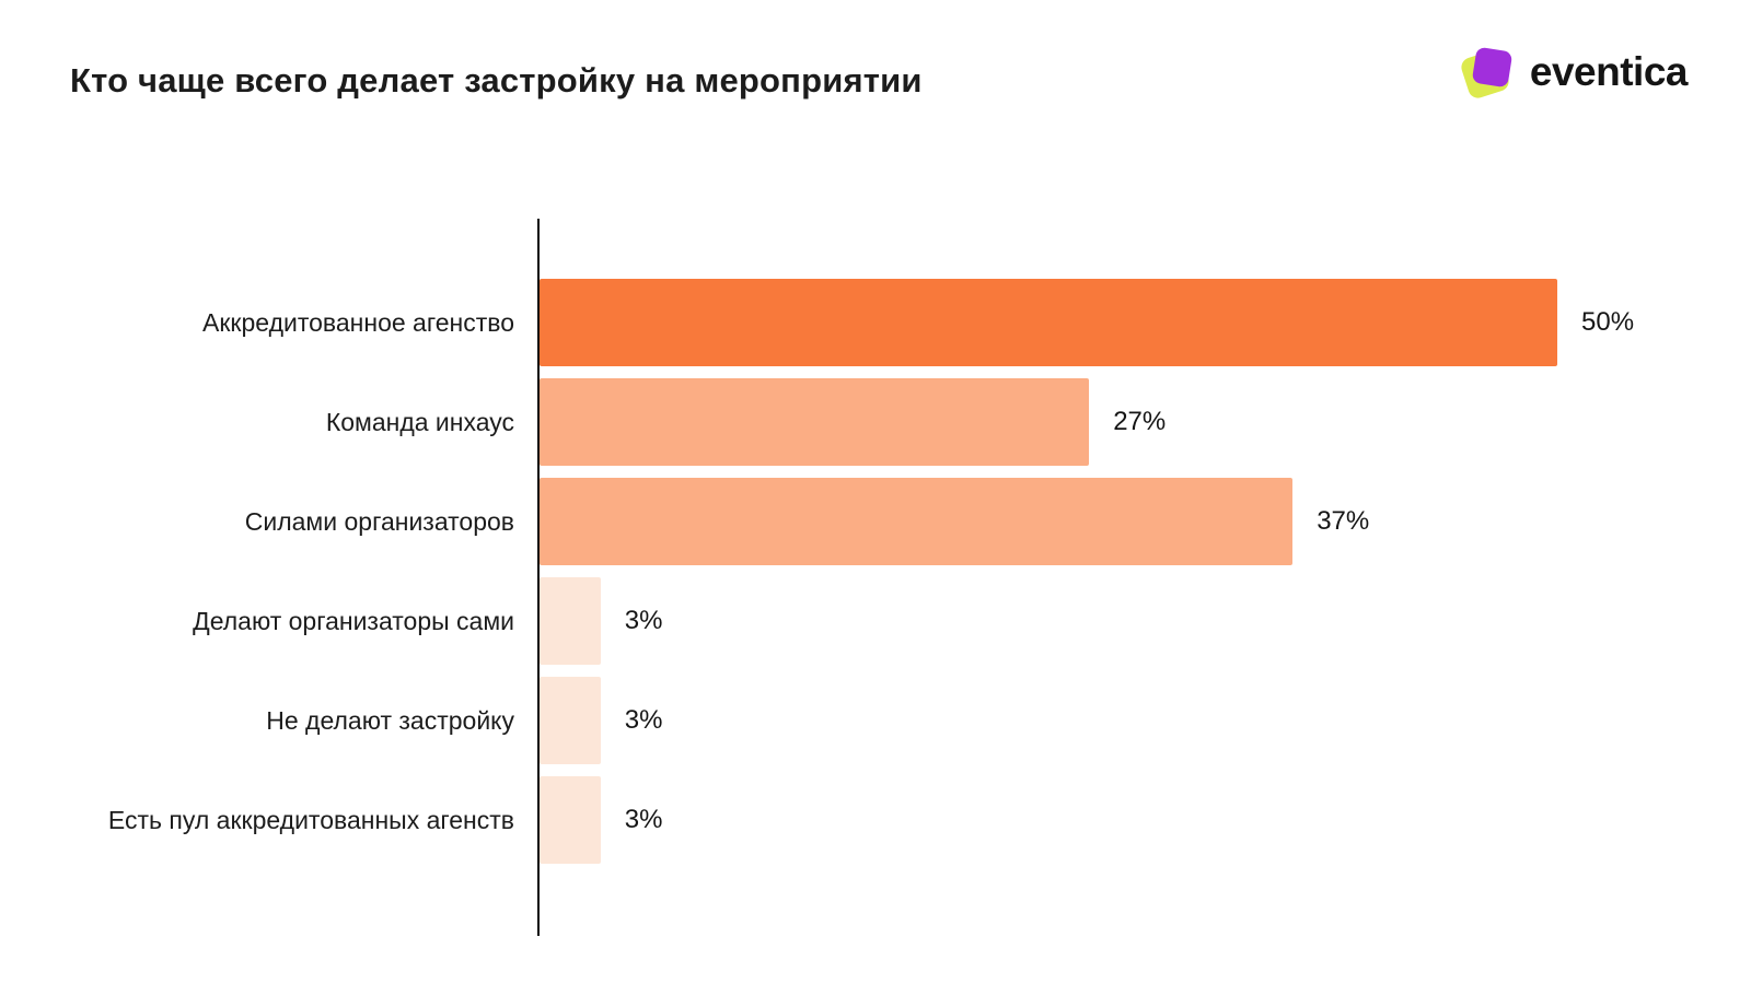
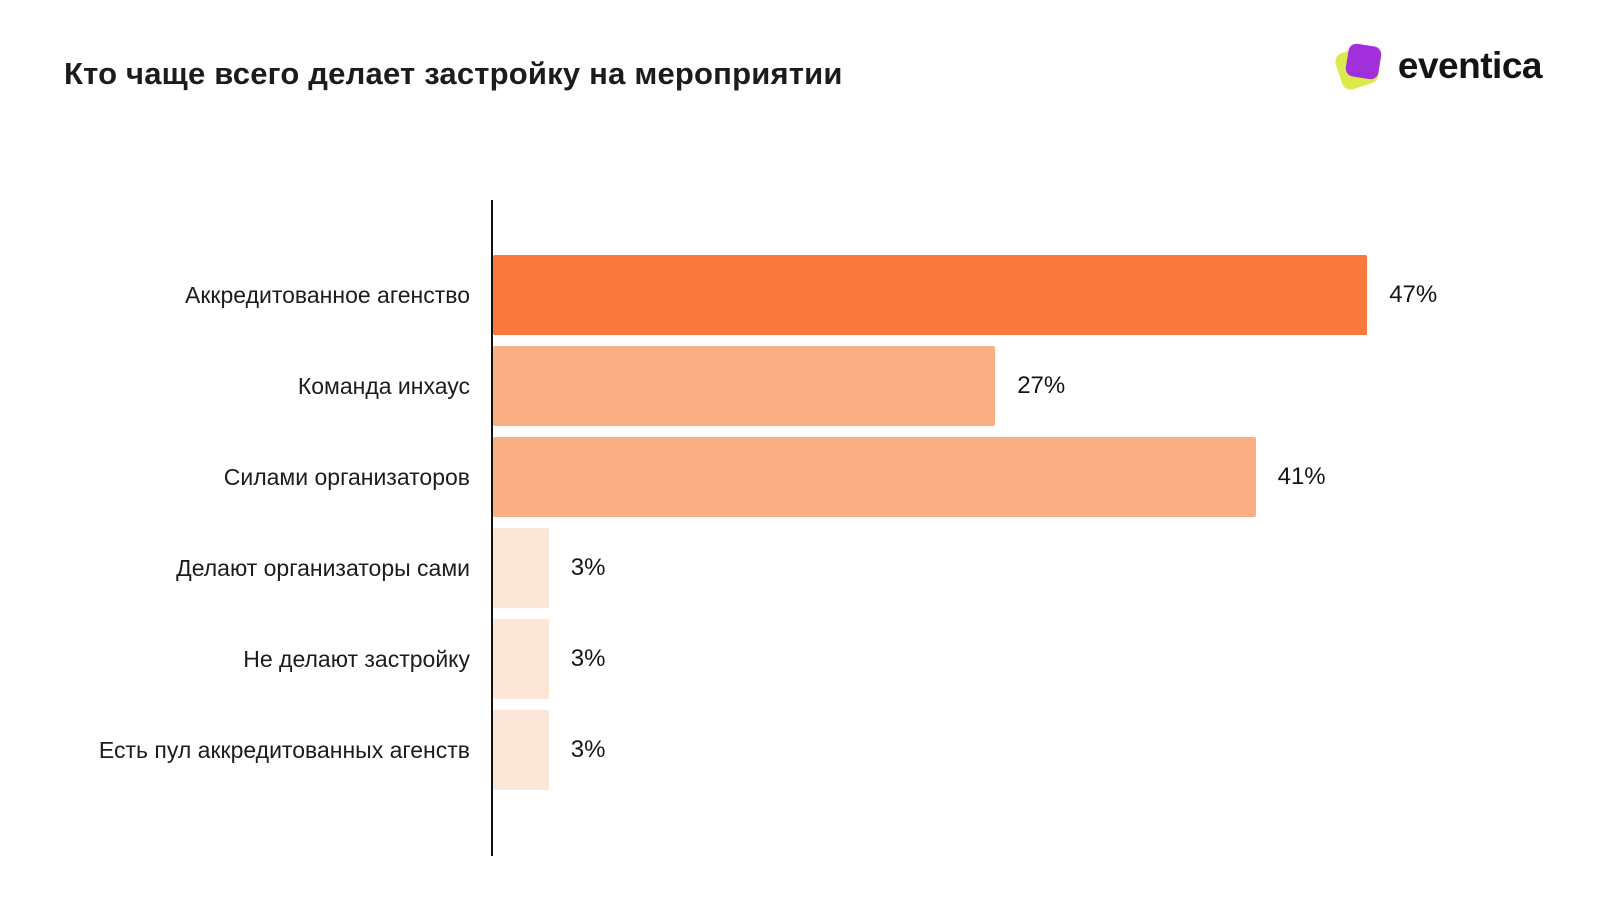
Аккредитованное агенство: 50% -> 47%
Силами организаторов: 37% -> 41%
